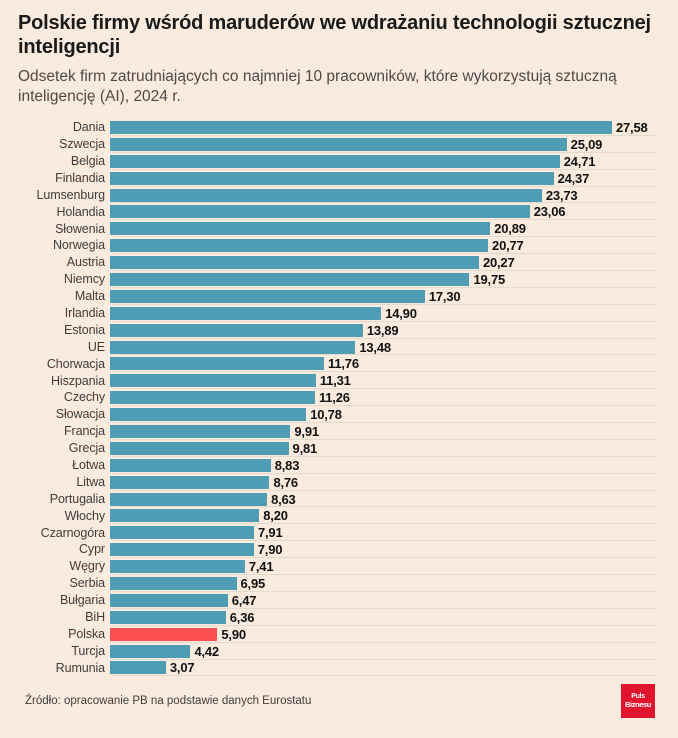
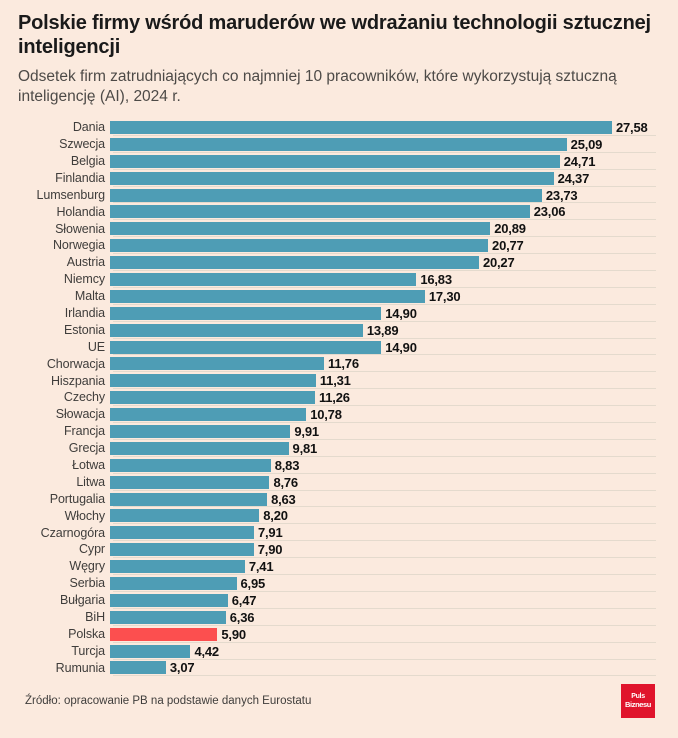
Niemcy: 19,75 -> 16,83
UE: 13,48 -> 14,90
